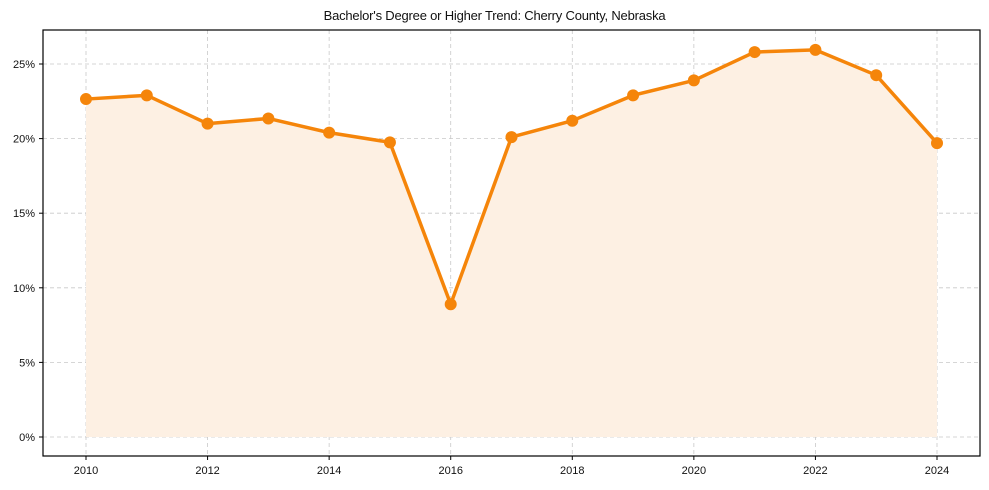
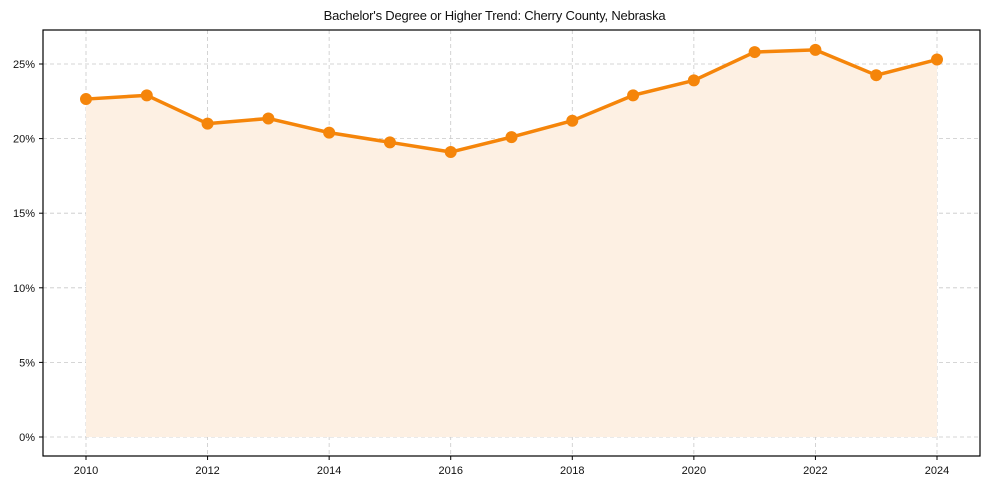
2016: 8.9% -> 19.1%
2024: 19.7% -> 25.3%
